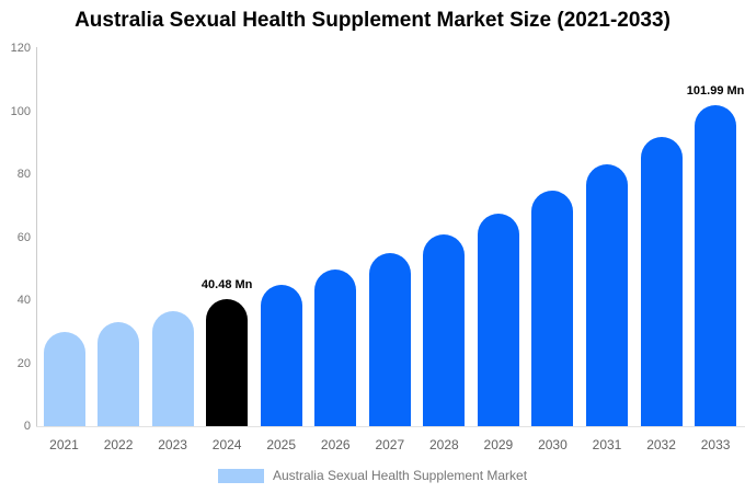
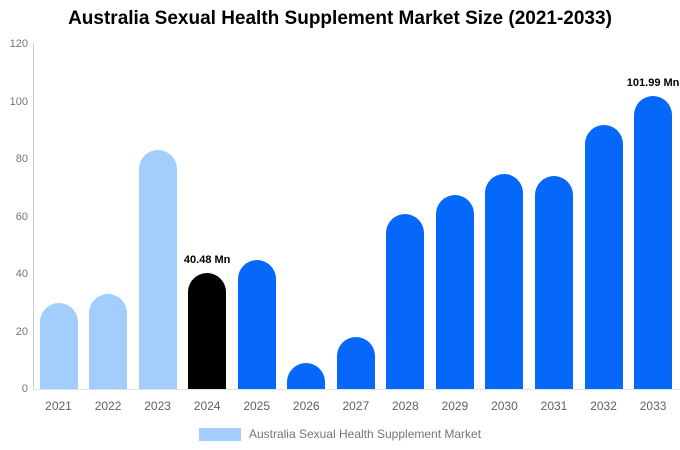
2023: 36 -> 83
2026: 50 -> 9
2027: 55 -> 18
2031: 83 -> 74
